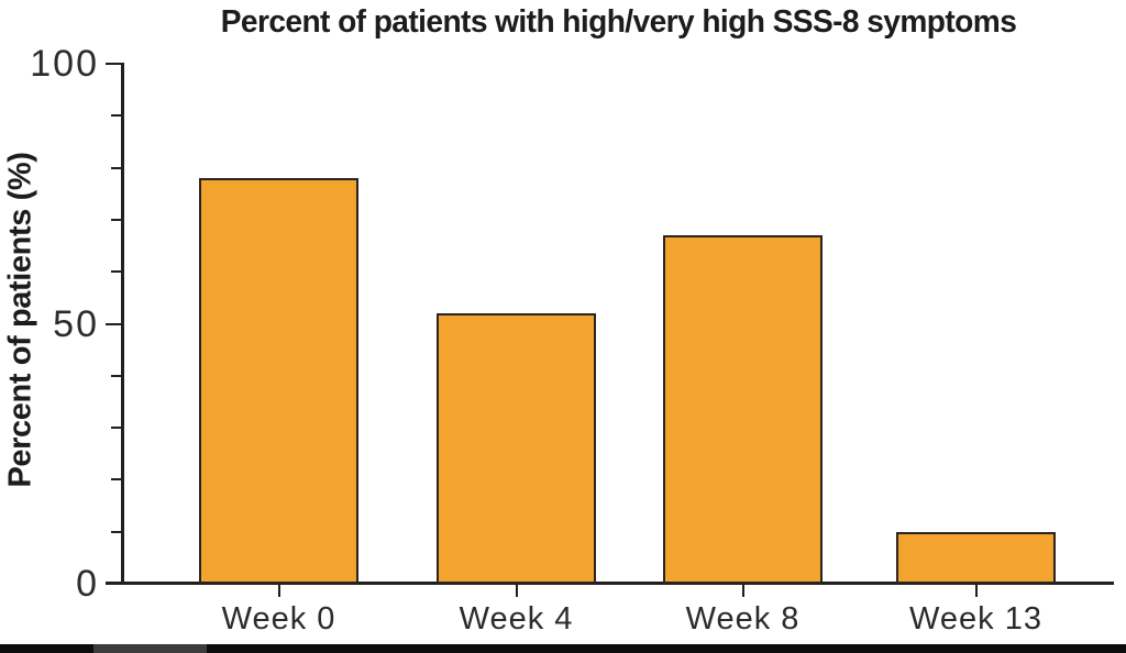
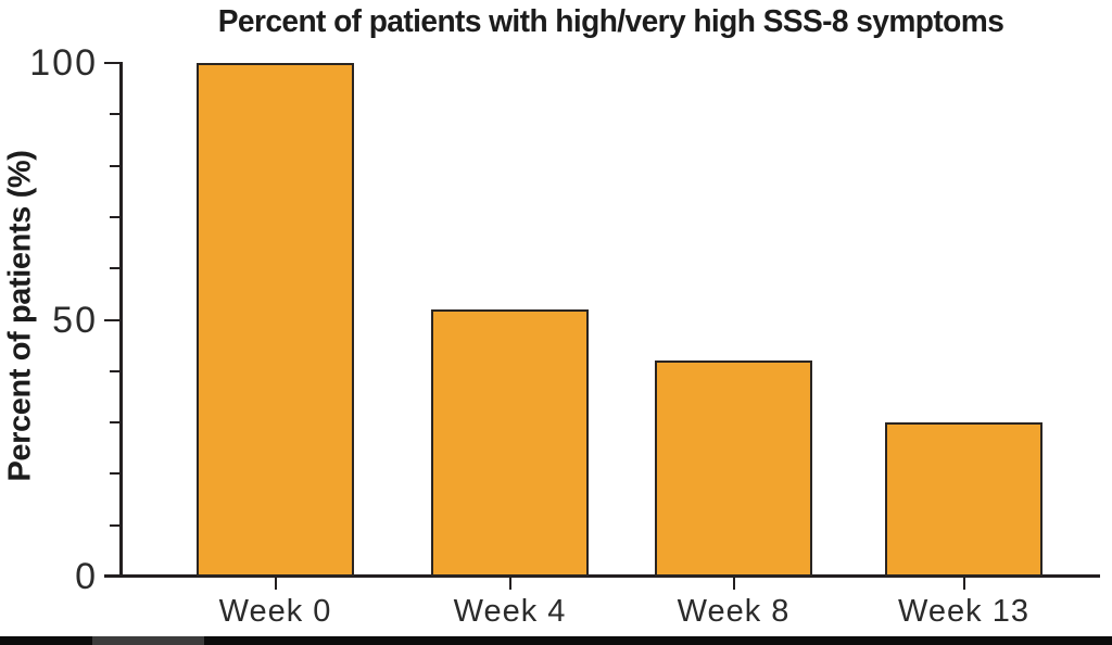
Week 0: 78 -> 100
Week 8: 67 -> 42
Week 13: 10 -> 30
